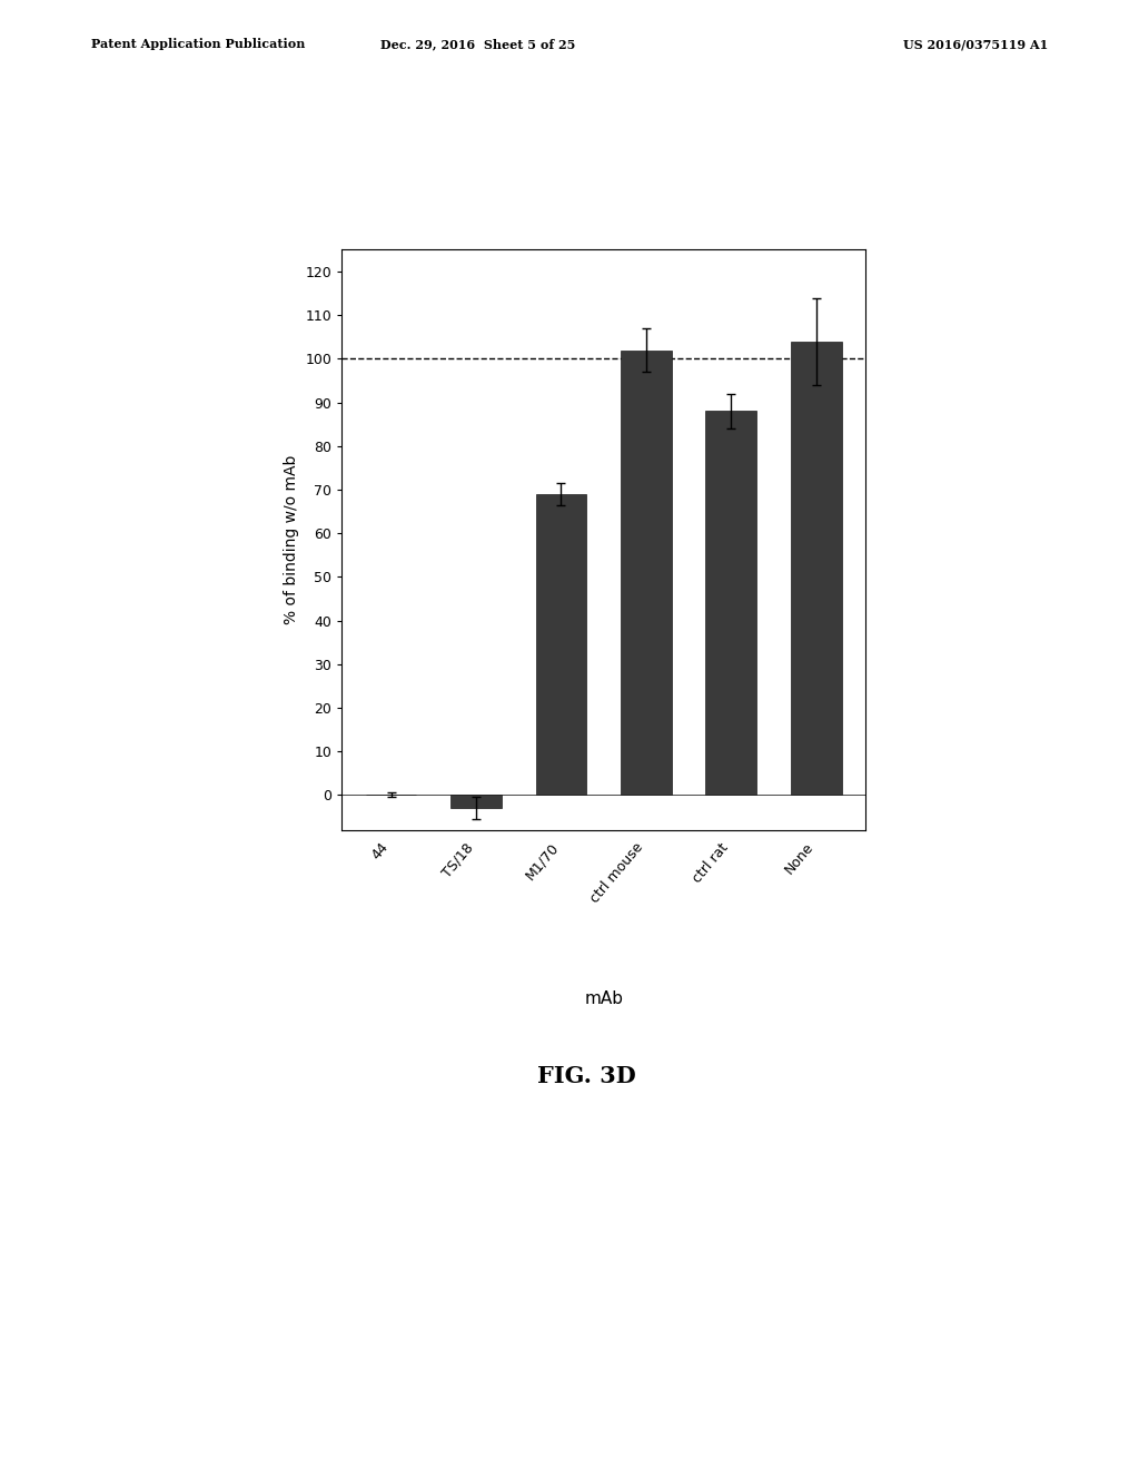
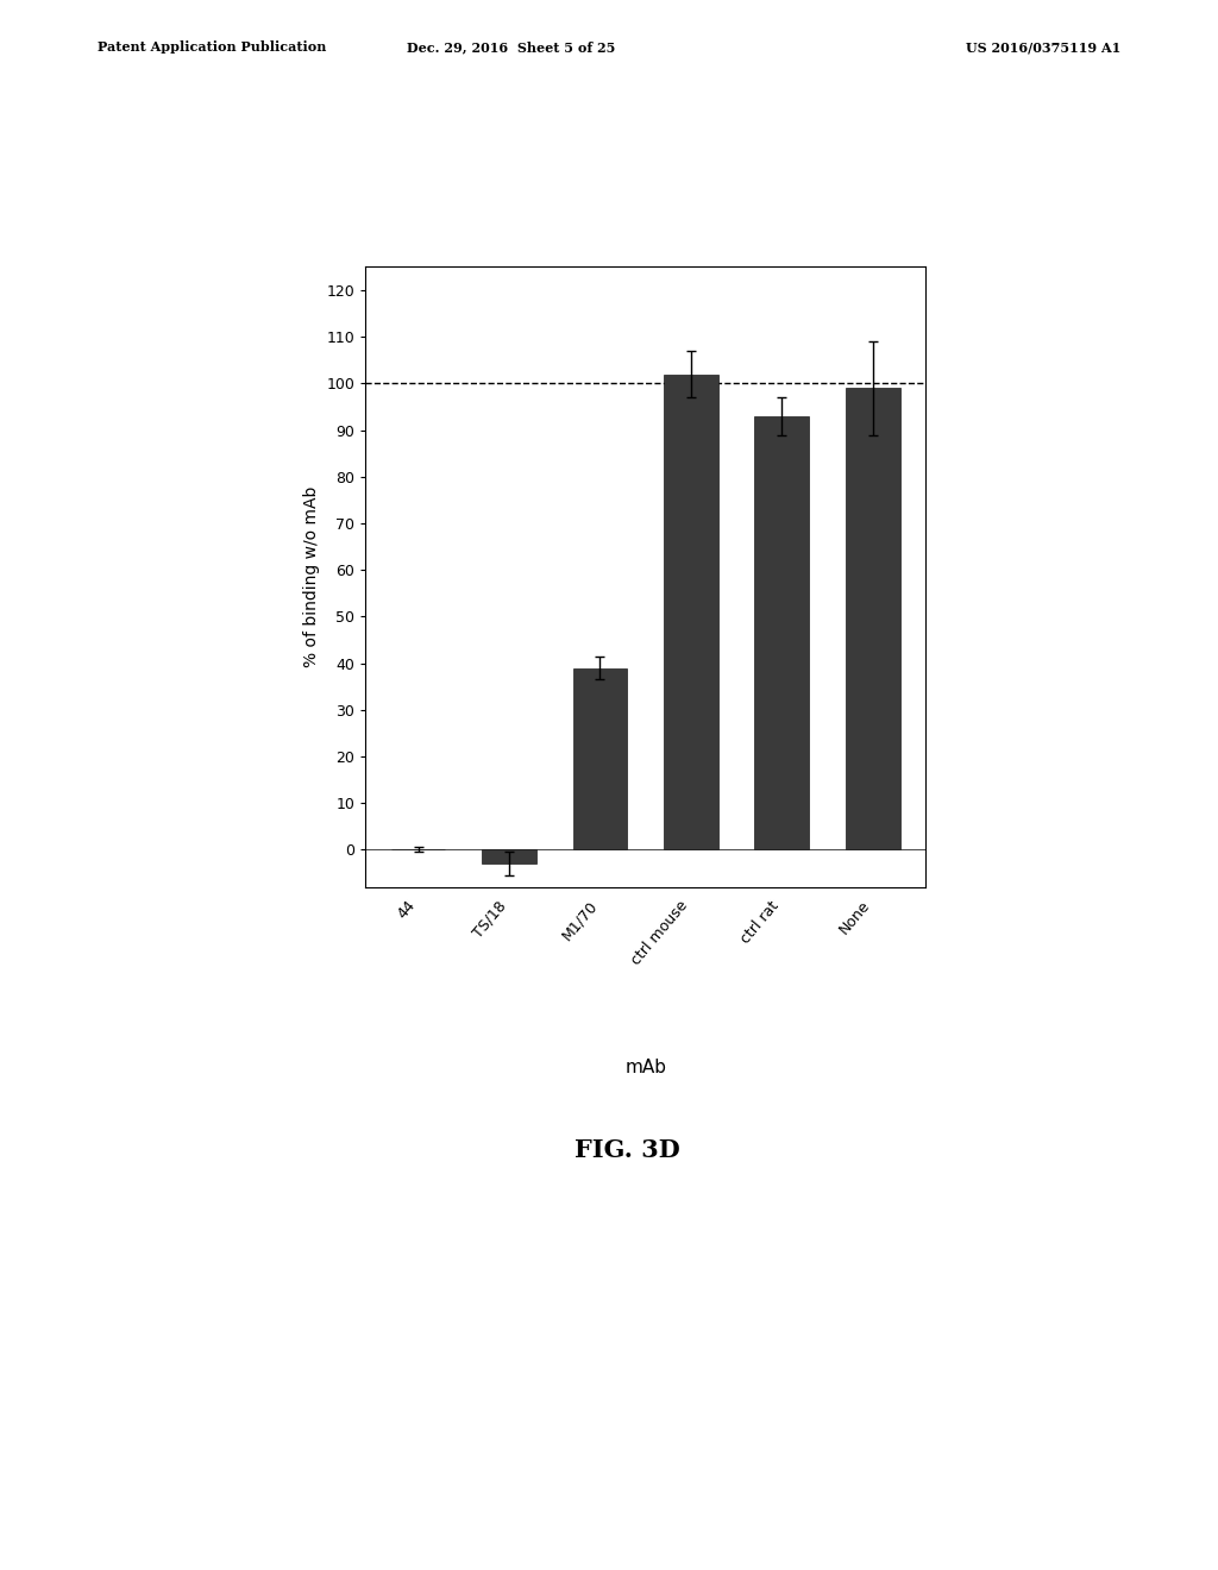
M1/70: 69 -> 39
ctrl rat: 88 -> 93
None: 104 -> 99
